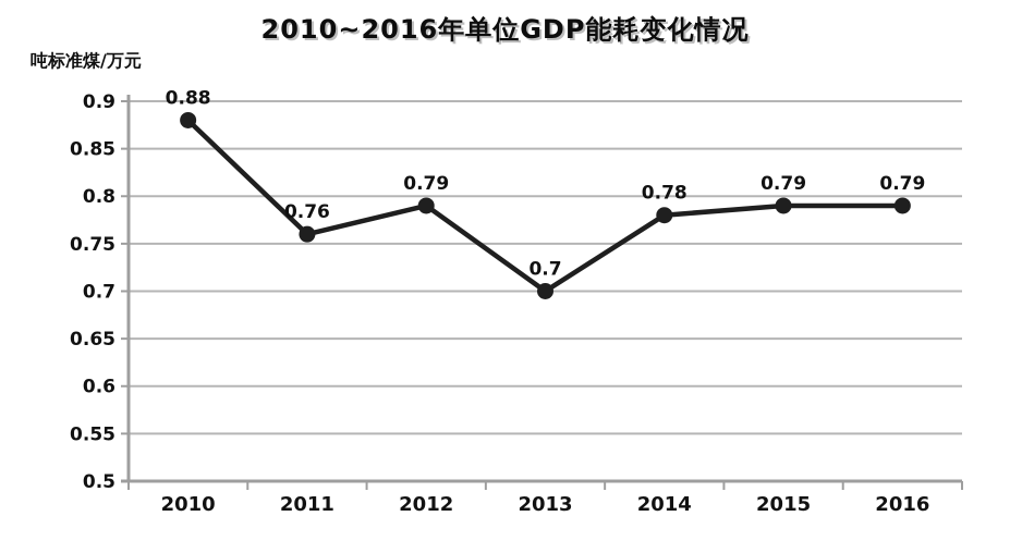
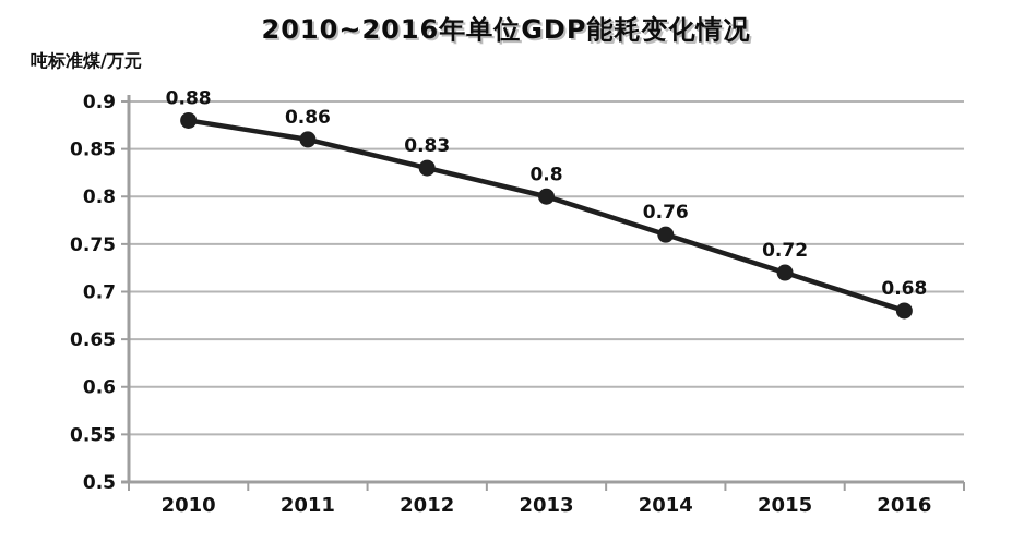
2011: 0.76 -> 0.86
2012: 0.79 -> 0.83
2013: 0.7 -> 0.8
2014: 0.78 -> 0.76
2015: 0.79 -> 0.72
2016: 0.79 -> 0.68
